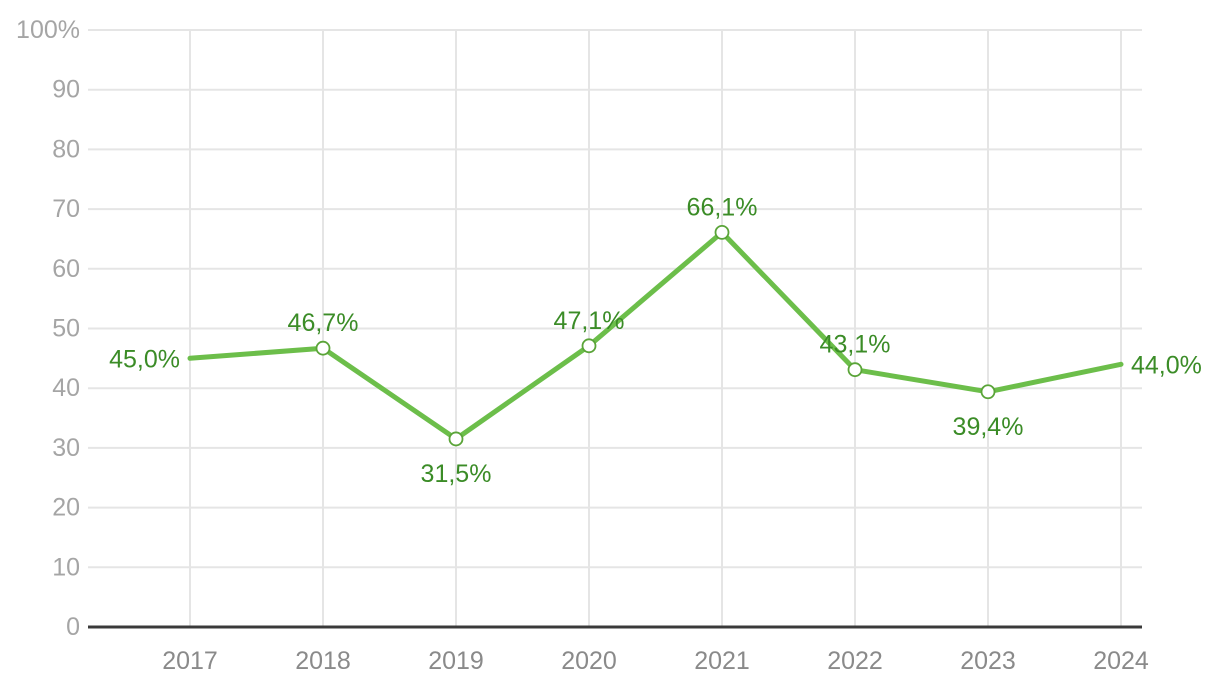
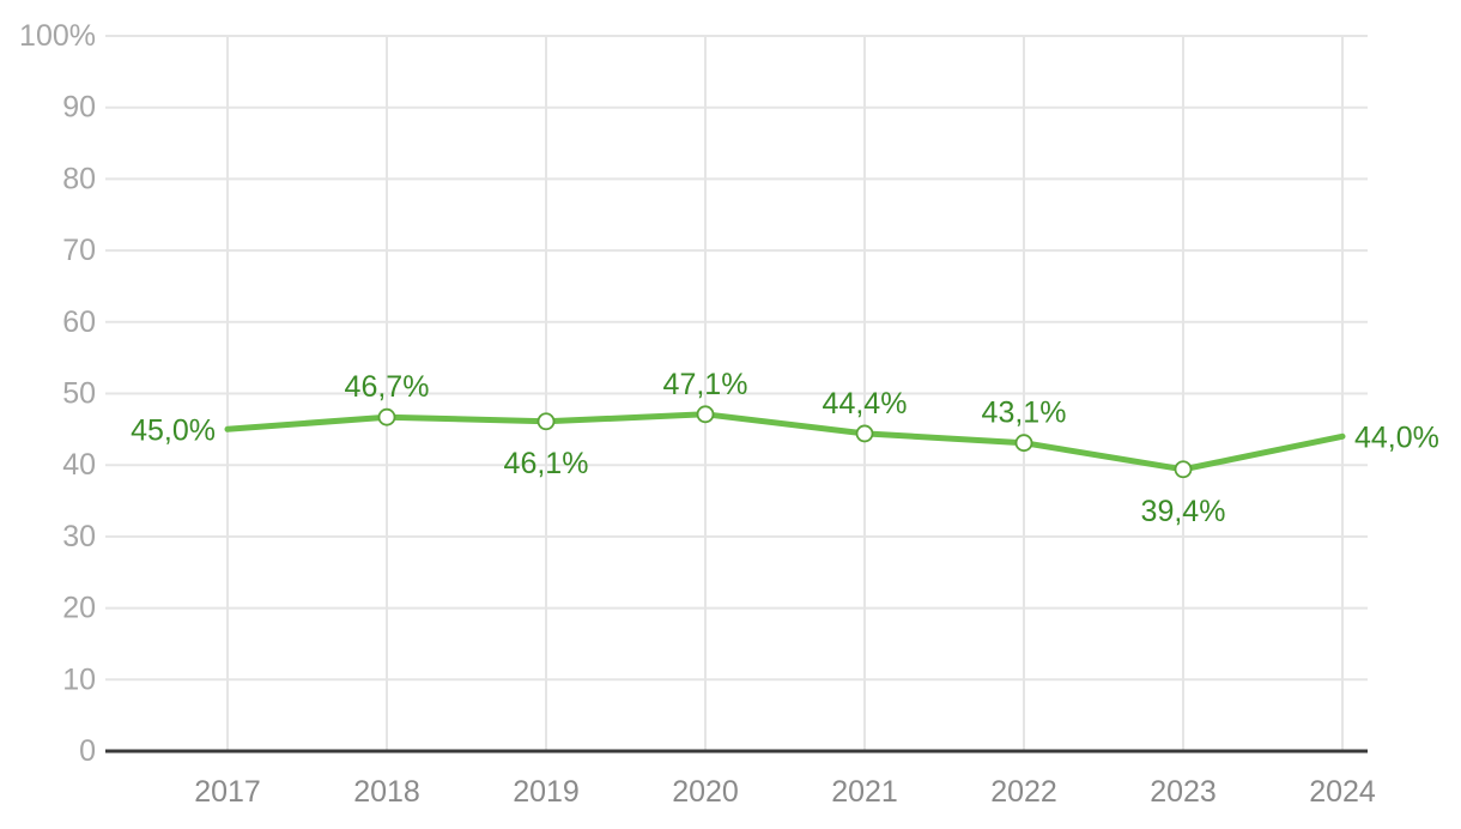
2019: 31,5% -> 46,1%
2021: 66,1% -> 44,4%
